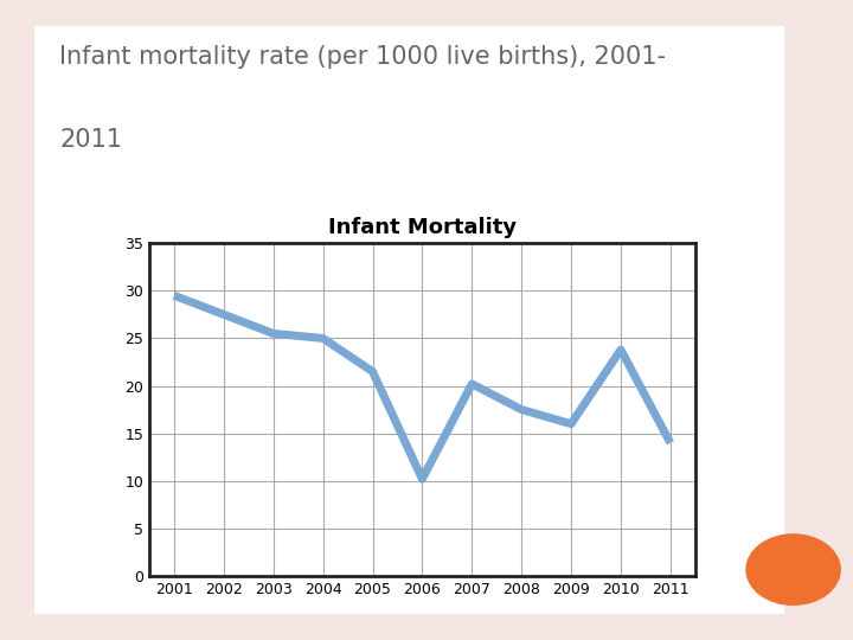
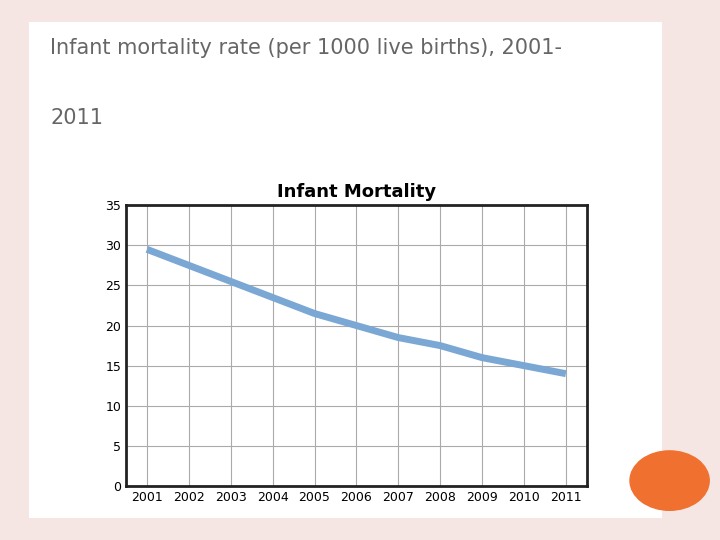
2004: 25.0 -> 23.5
2006: 10.2 -> 20.0
2007: 20.2 -> 18.5
2010: 23.8 -> 15.0
